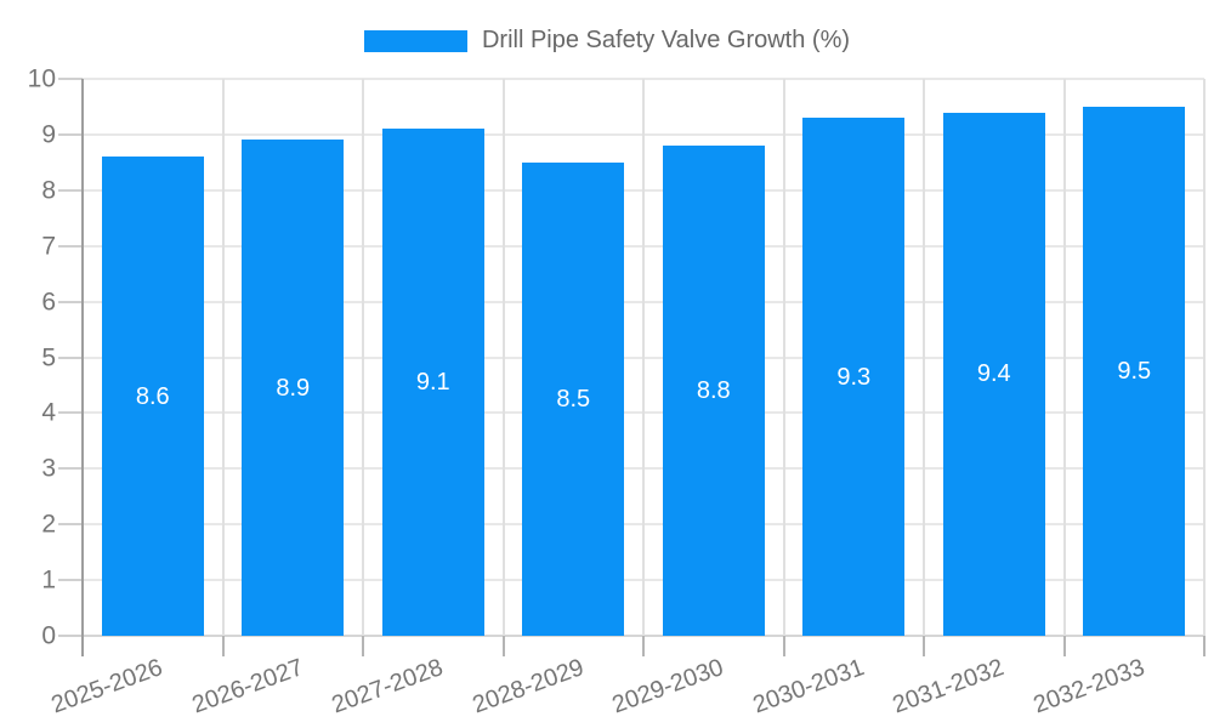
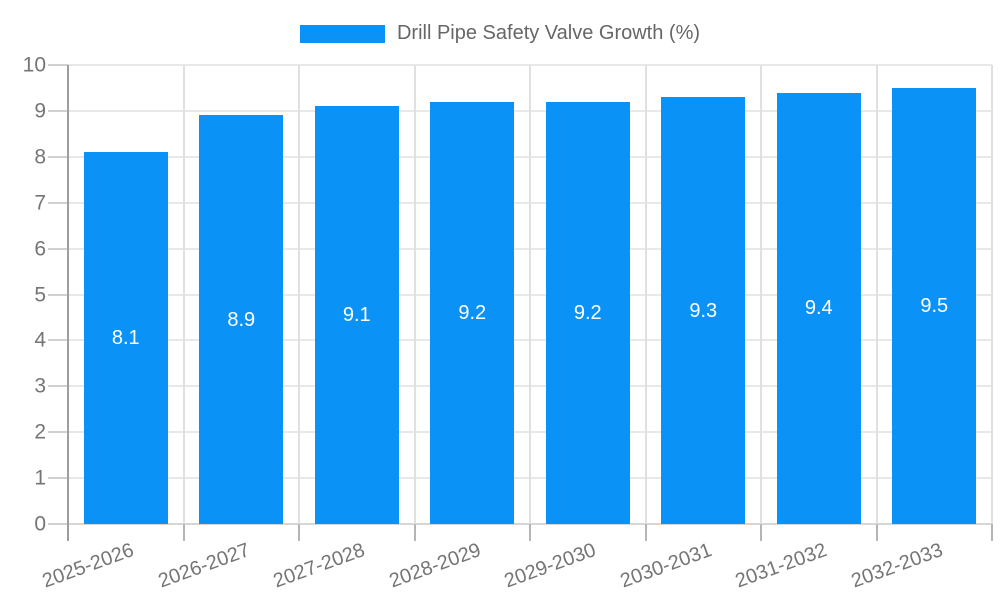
2025-2026: 8.6 -> 8.1
2028-2029: 8.5 -> 9.2
2029-2030: 8.8 -> 9.2
